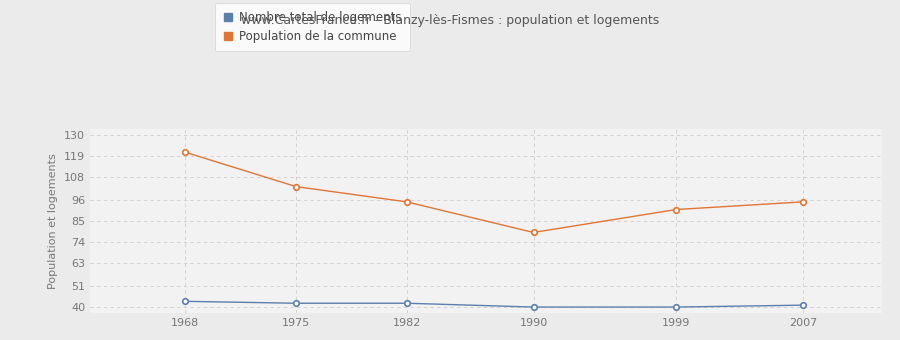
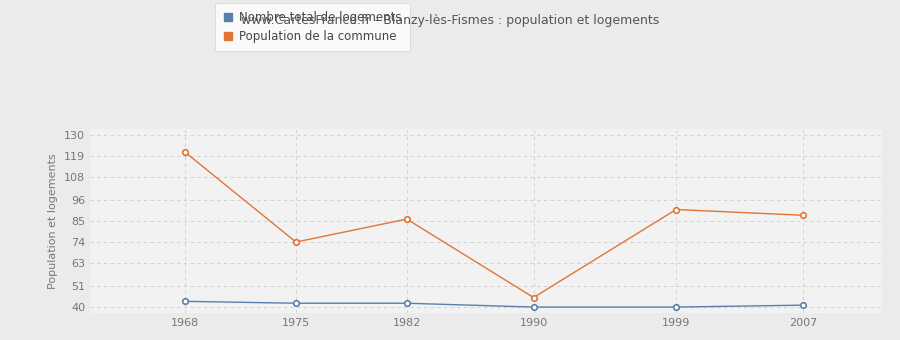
Population de la commune/1975: 103 -> 74
Population de la commune/1982: 95 -> 86
Population de la commune/1990: 79 -> 45
Population de la commune/2007: 95 -> 88
